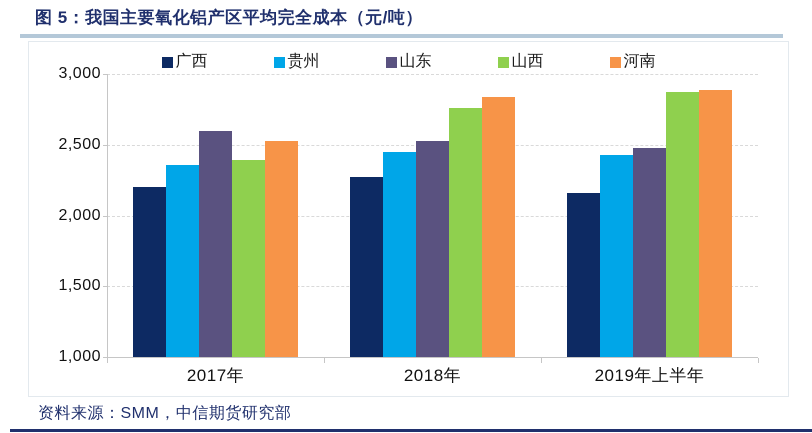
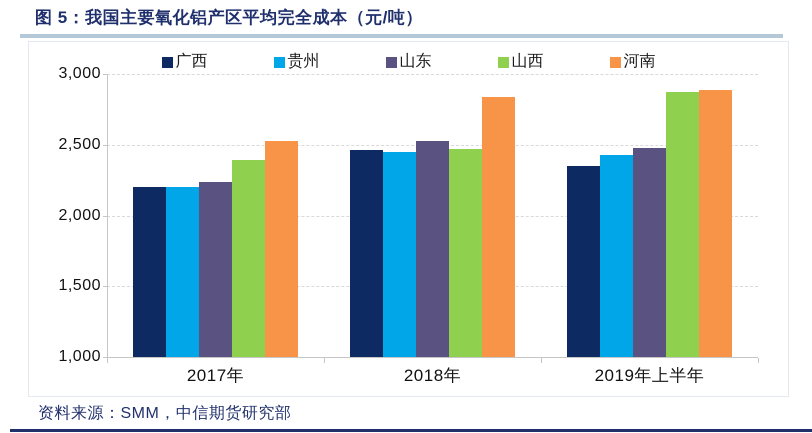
贵州/2017年: 2360 -> 2200
山东/2017年: 2600 -> 2240
广西/2018年: 2270 -> 2460
山西/2018年: 2760 -> 2470
广西/2019年上半年: 2160 -> 2350
